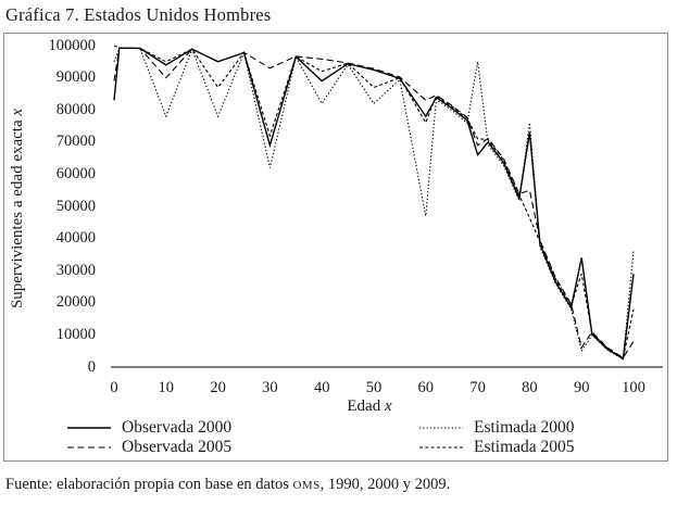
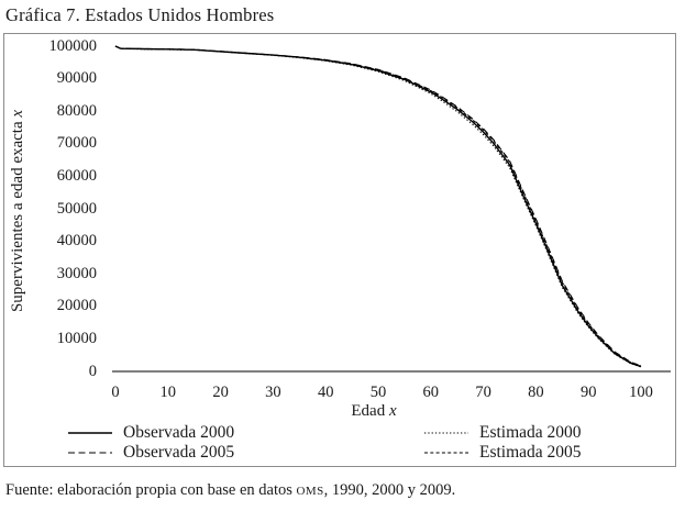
Observada 2000/0: 83000 -> 100000
Observada 2005/0: 89000 -> 100000
Estimada 2000/0: 95000 -> 100000
Observada 2000/10: 94000 -> 99000
Observada 2005/10: 90000 -> 99000
Estimada 2000/10: 78000 -> 99000
Estimada 2005/10: 95000 -> 99000
Observada 2000/20: 95000 -> 98000
Observada 2005/20: 95000 -> 98000
Estimada 2000/20: 78000 -> 98000
Estimada 2005/20: 87000 -> 98000
Observada 2000/30: 69000 -> 97000
Observada 2005/30: 93000 -> 97000
Estimada 2000/30: 62000 -> 97000
Estimada 2005/30: 72000 -> 97000
Observada 2000/40: 89000 -> 96000
Estimada 2000/40: 82000 -> 96000
Estimada 2005/40: 92000 -> 96000
Estimada 2000/50: 82000 -> 92000
Estimada 2005/50: 87000 -> 93000
Observada 2000/60: 78000 -> 86000
Observada 2005/60: 83000 -> 86000
Estimada 2000/60: 47000 -> 85000
Estimada 2005/60: 76000 -> 86000
Observada 2000/70: 66000 -> 74000
Observada 2005/70: 69000 -> 75000
Estimada 2000/70: 95000 -> 73000
Estimada 2005/70: 71000 -> 74000
Observada 2000/80: 73000 -> 46000
Observada 2005/80: 55000 -> 47000
Estimada 2000/80: 76000 -> 45000
Observada 2000/90: 34000 -> 14000
Observada 2005/90: 6000 -> 15000
Estimada 2000/90: 5000 -> 14000
Estimada 2005/90: 29000 -> 15000
Observada 2000/100: 29000 -> 2000
Observada 2005/100: 8000 -> 2000
Estimada 2000/100: 36000 -> 1000
Estimada 2005/100: 18000 -> 2000
